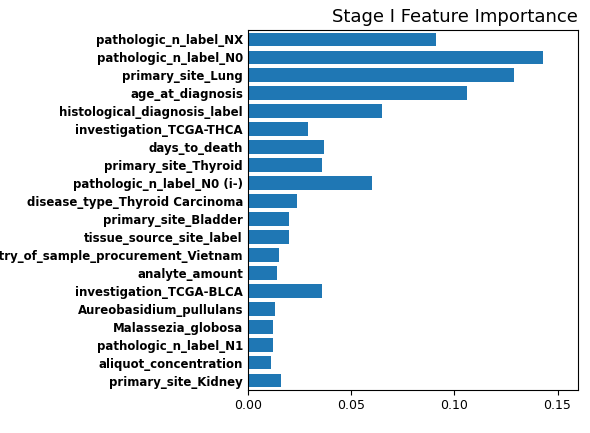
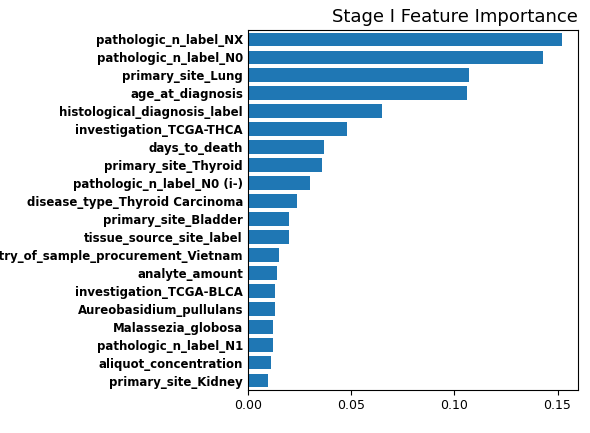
pathologic_n_label_NX: 0.091 -> 0.152
primary_site_Lung: 0.129 -> 0.107
investigation_TCGA-THCA: 0.029 -> 0.048
pathologic_n_label_N0 (i-): 0.060 -> 0.030
investigation_TCGA-BLCA: 0.036 -> 0.013
primary_site_Kidney: 0.016 -> 0.010
